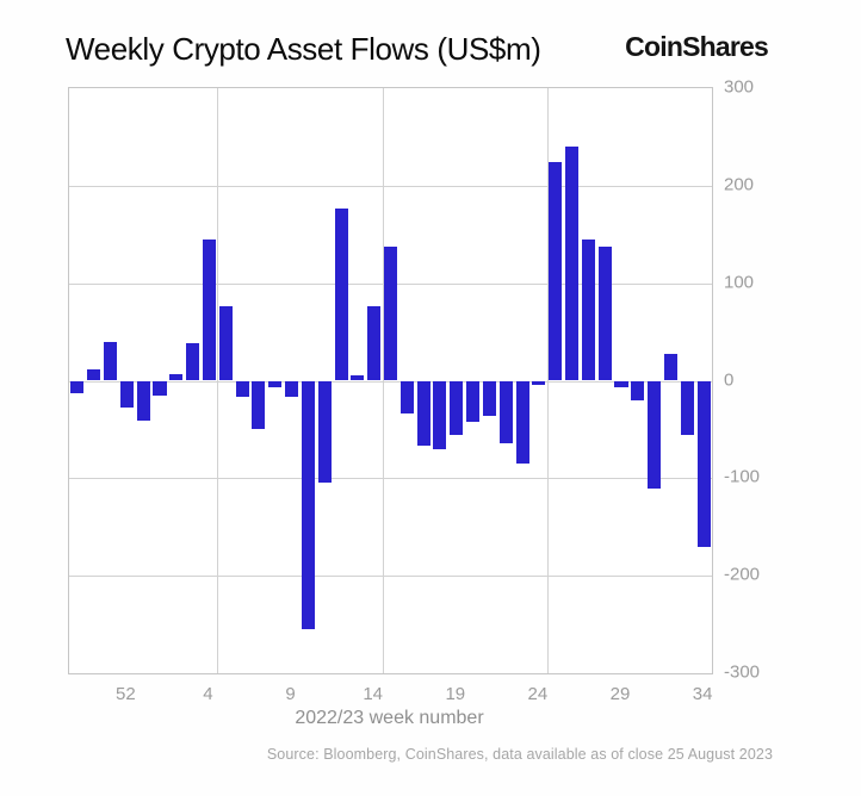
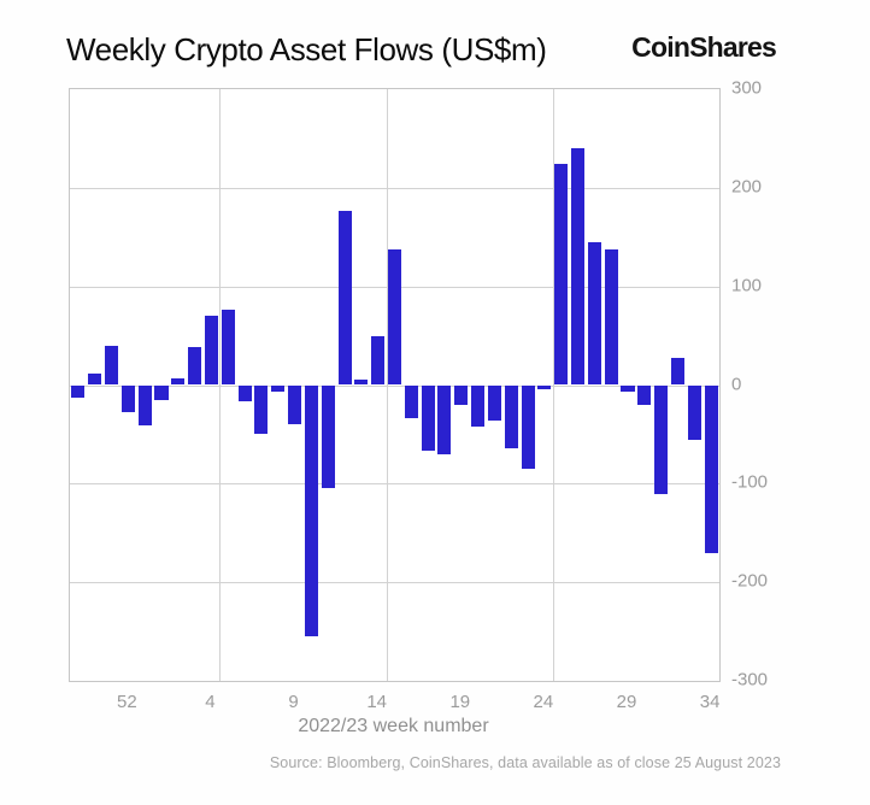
4: 140 -> 70
9: -20 -> -40
14: 80 -> 50
19: -60 -> -20
